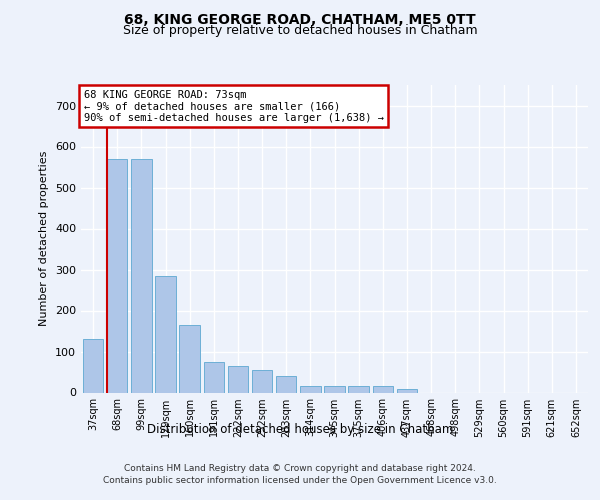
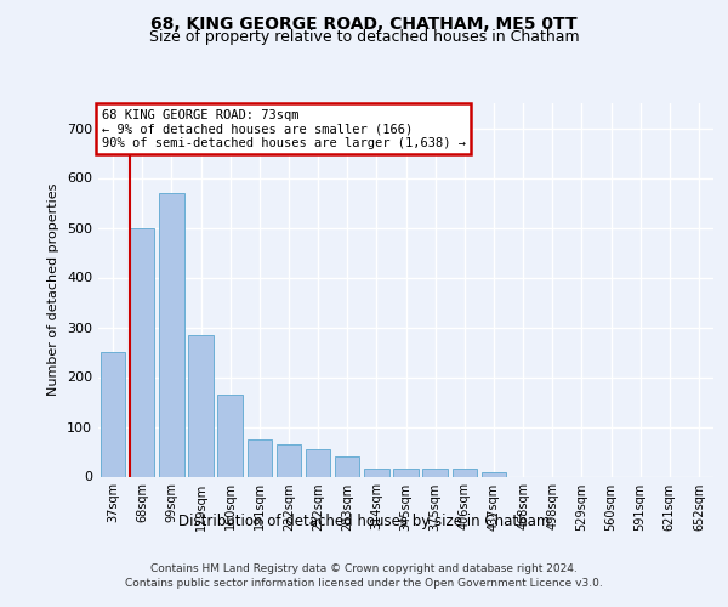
37sqm: 130 -> 250
68sqm: 570 -> 500
